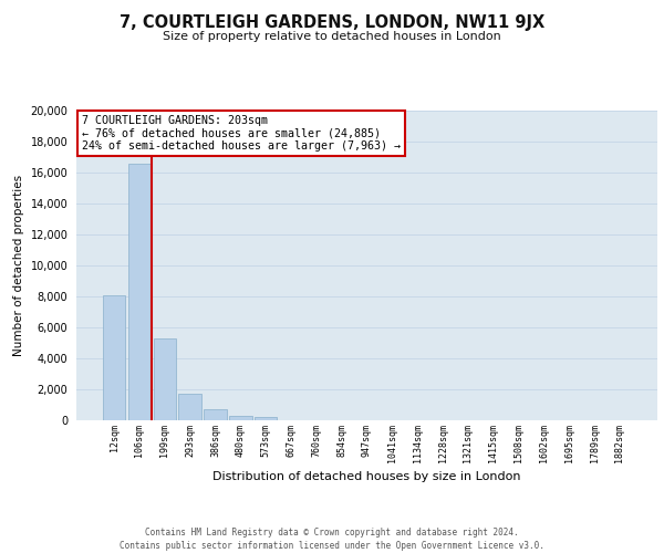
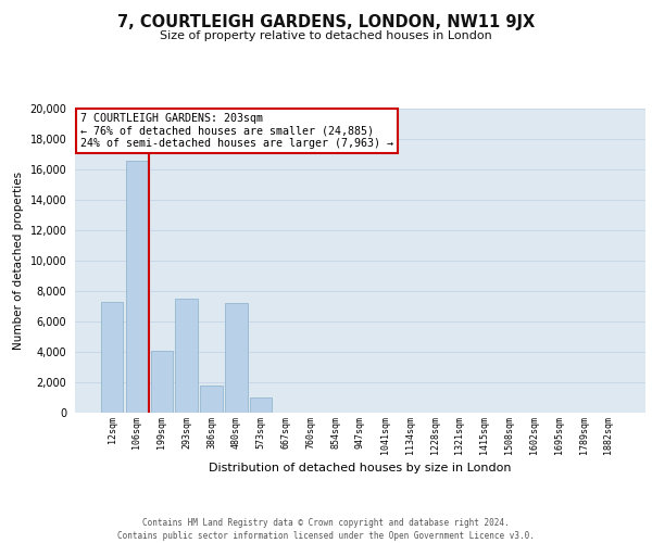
12sqm: 8,100 -> 7,300
199sqm: 5,300 -> 4,100
293sqm: 1,800 -> 7,500
386sqm: 800 -> 1,800
480sqm: 300 -> 7,200
573sqm: 200 -> 1,000
